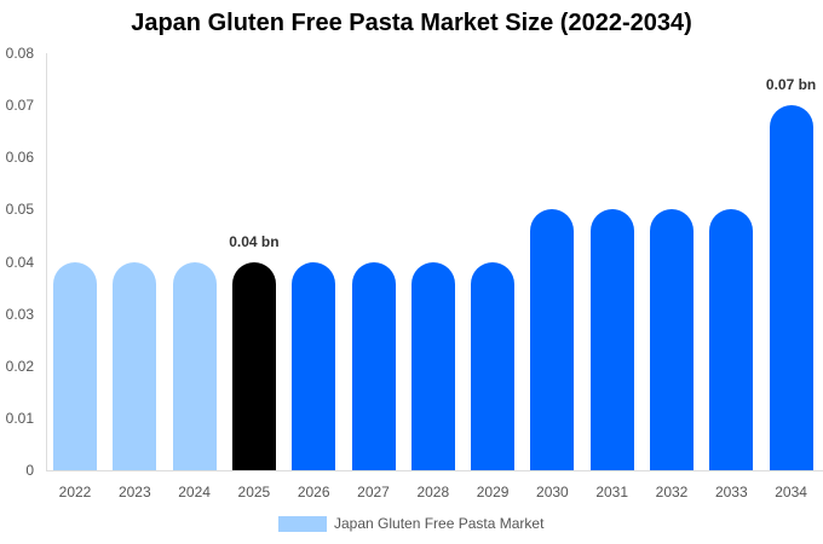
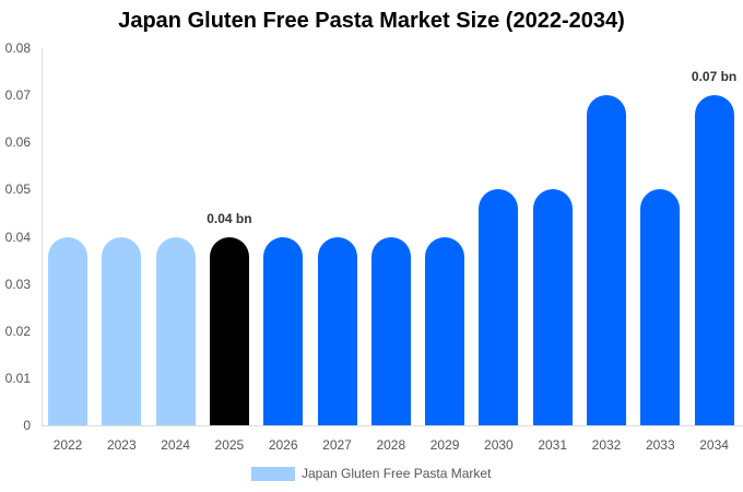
2032: 0.05 -> 0.07
